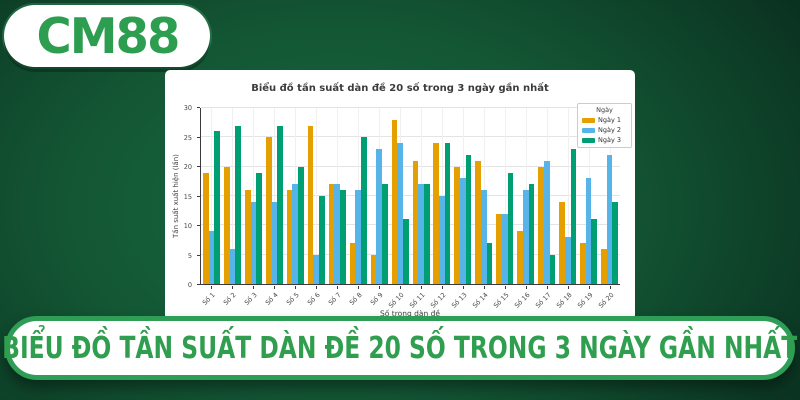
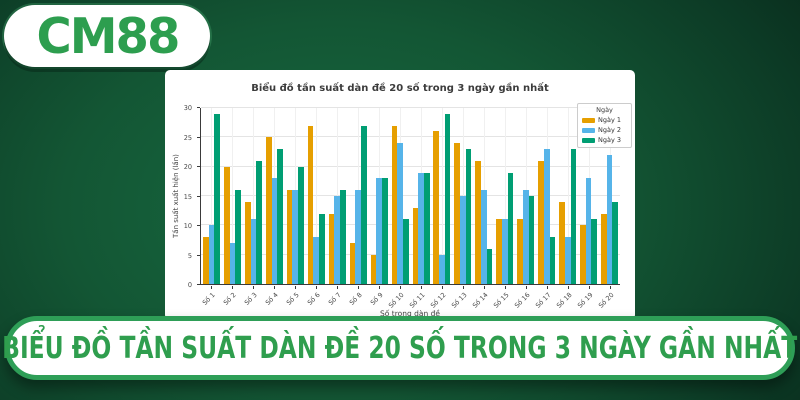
Ngày 1/Số 1: 19 -> 8
Ngày 2/Số 1: 9 -> 10
Ngày 3/Số 1: 26 -> 29
Ngày 2/Số 2: 6 -> 7
Ngày 3/Số 2: 27 -> 16
Ngày 1/Số 3: 16 -> 14
Ngày 2/Số 3: 14 -> 11
Ngày 3/Số 3: 19 -> 21
Ngày 2/Số 4: 14 -> 18
Ngày 3/Số 4: 27 -> 23
Ngày 2/Số 5: 17 -> 16
Ngày 2/Số 6: 5 -> 8
Ngày 3/Số 6: 15 -> 12
Ngày 1/Số 7: 17 -> 12
Ngày 2/Số 7: 17 -> 15
Ngày 3/Số 8: 25 -> 27
Ngày 2/Số 9: 23 -> 18
Ngày 3/Số 9: 17 -> 18
Ngày 1/Số 10: 28 -> 27
Ngày 1/Số 11: 21 -> 13
Ngày 2/Số 11: 17 -> 19
Ngày 3/Số 11: 17 -> 19
Ngày 1/Số 12: 24 -> 26
Ngày 2/Số 12: 15 -> 5
Ngày 3/Số 12: 24 -> 29
Ngày 1/Số 13: 20 -> 24
Ngày 2/Số 13: 18 -> 15
Ngày 3/Số 13: 22 -> 23
Ngày 3/Số 14: 7 -> 6
Ngày 1/Số 15: 12 -> 11
Ngày 2/Số 15: 12 -> 11
Ngày 1/Số 16: 9 -> 11
Ngày 3/Số 16: 17 -> 15
Ngày 1/Số 17: 20 -> 21
Ngày 2/Số 17: 21 -> 23
Ngày 3/Số 17: 5 -> 8
Ngày 1/Số 19: 7 -> 10
Ngày 1/Số 20: 6 -> 12
